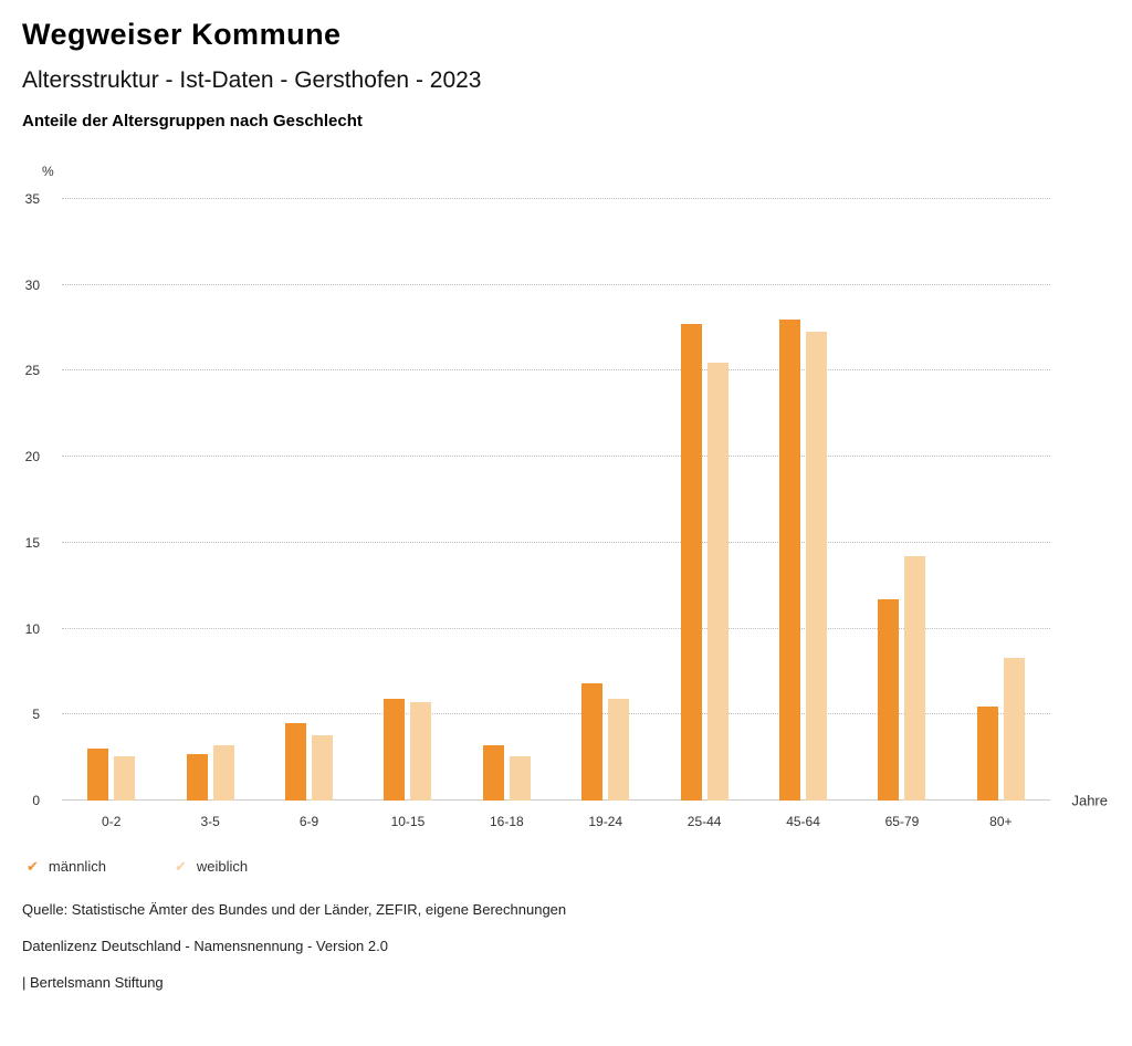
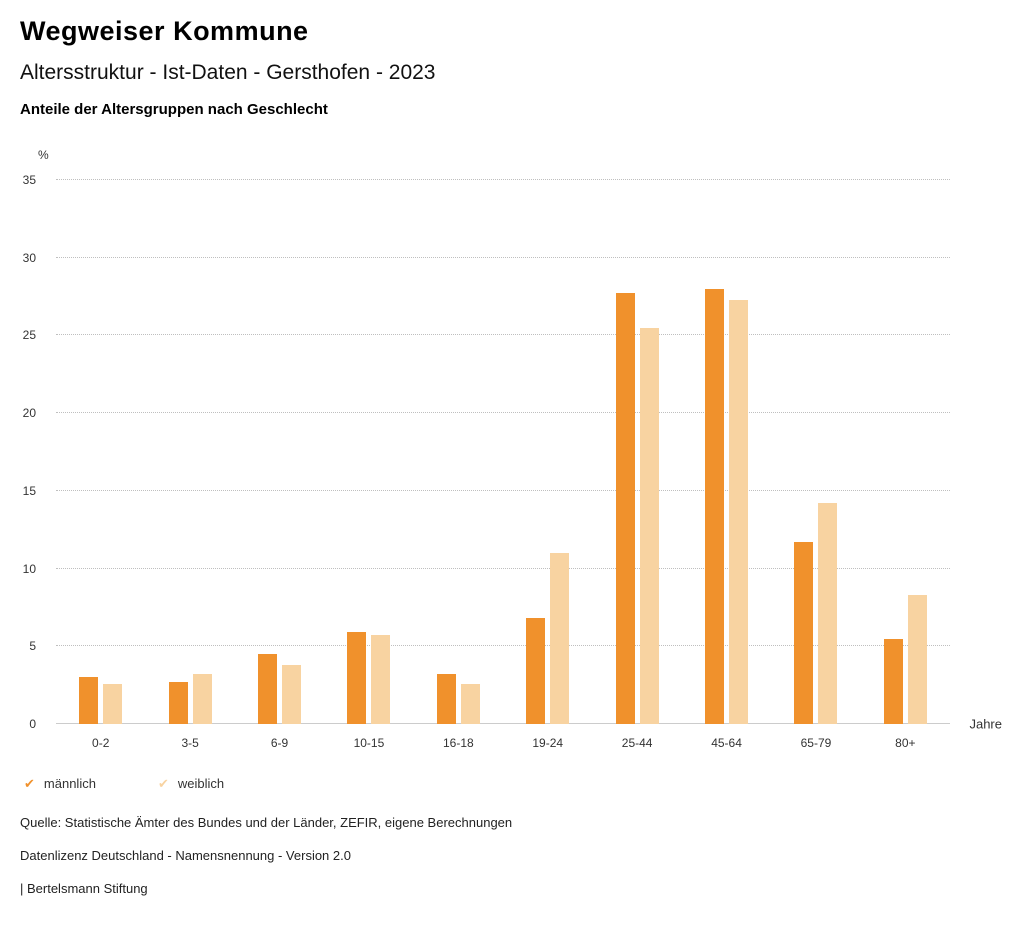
weiblich/19-24: 5.9 -> 11.0
